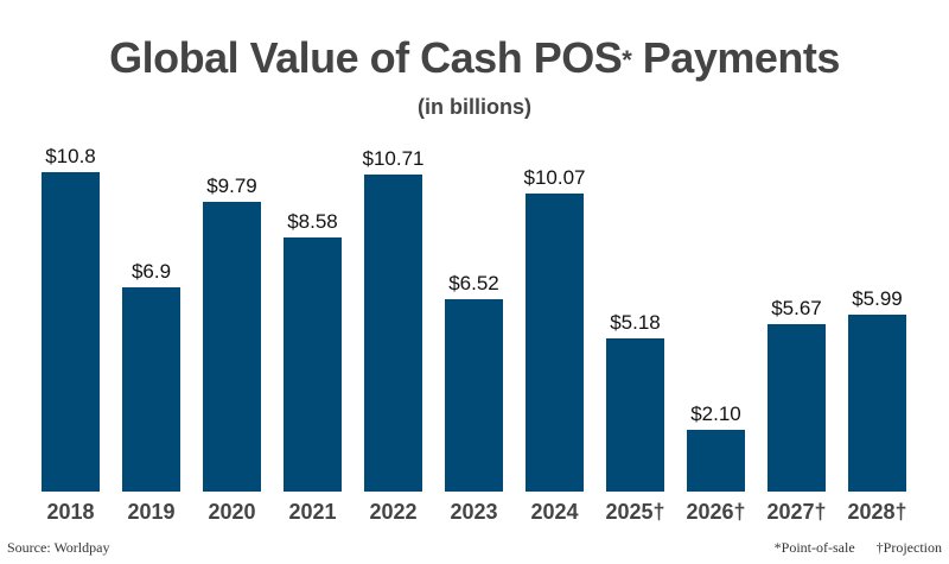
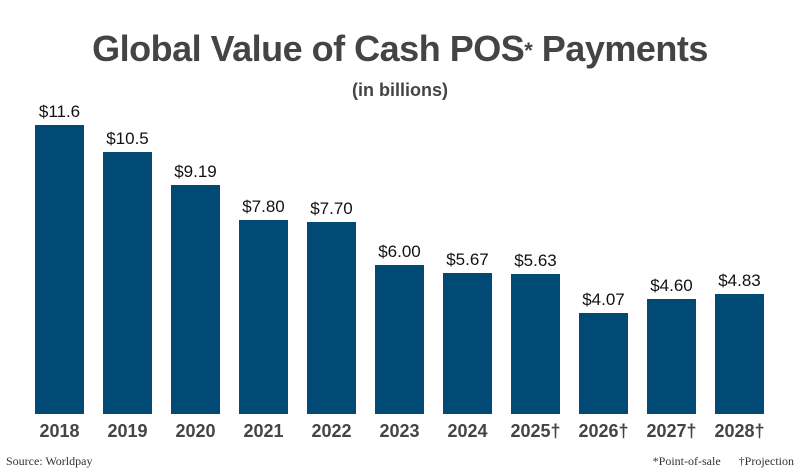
2018: $10.8 -> $11.6
2019: $6.9 -> $10.5
2020: $9.79 -> $9.19
2021: $8.58 -> $7.80
2022: $10.71 -> $7.70
2023: $6.52 -> $6.00
2024: $10.07 -> $5.67
2025†: $5.18 -> $5.63
2026†: $2.10 -> $4.07
2027†: $5.67 -> $4.60
2028†: $5.99 -> $4.83
